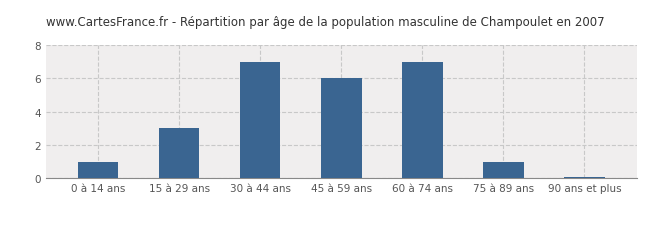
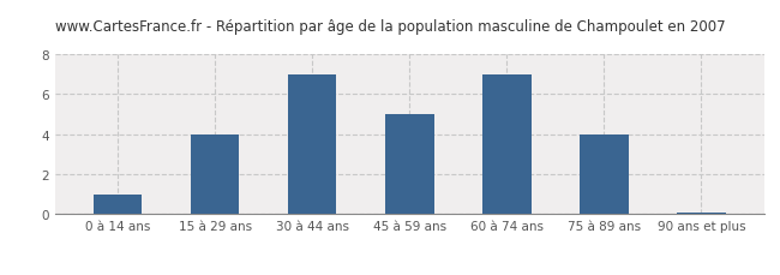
15 à 29 ans: 3.0 -> 4.0
45 à 59 ans: 6.0 -> 5.0
75 à 89 ans: 1.0 -> 4.0
